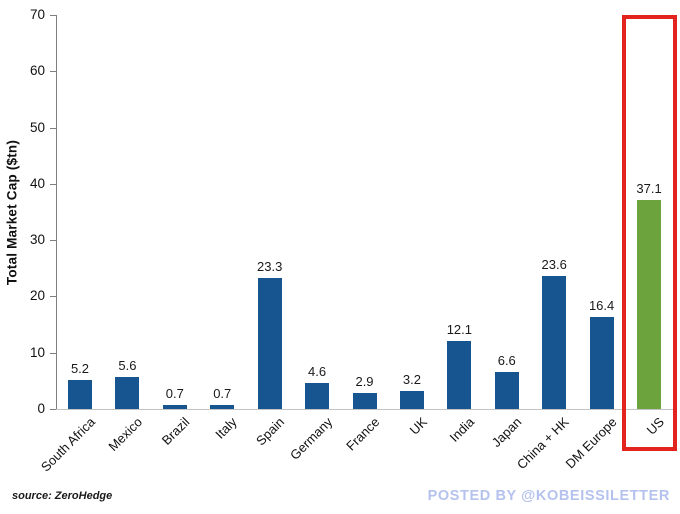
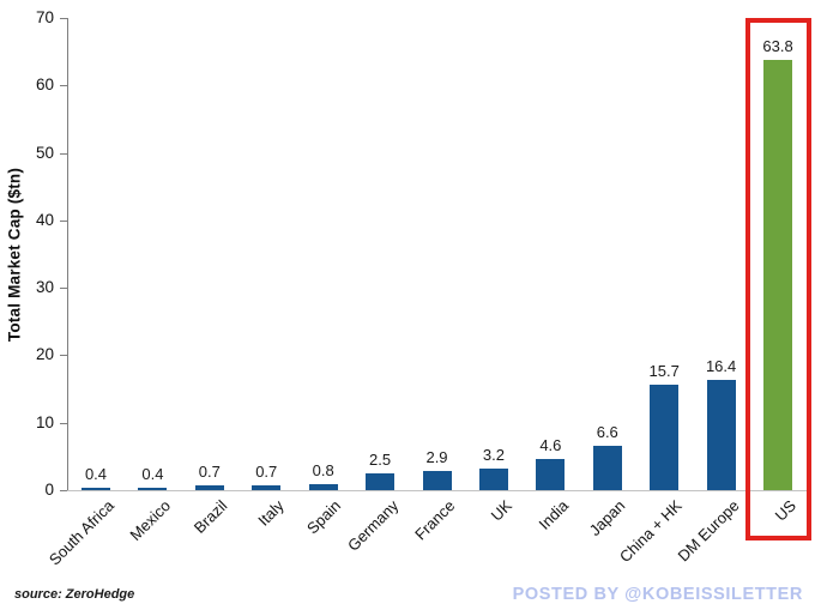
South Africa: 5.2 -> 0.4
Mexico: 5.6 -> 0.4
Spain: 23.3 -> 0.8
Germany: 4.6 -> 2.5
India: 12.1 -> 4.6
China + HK: 23.6 -> 15.7
US: 37.1 -> 63.8
